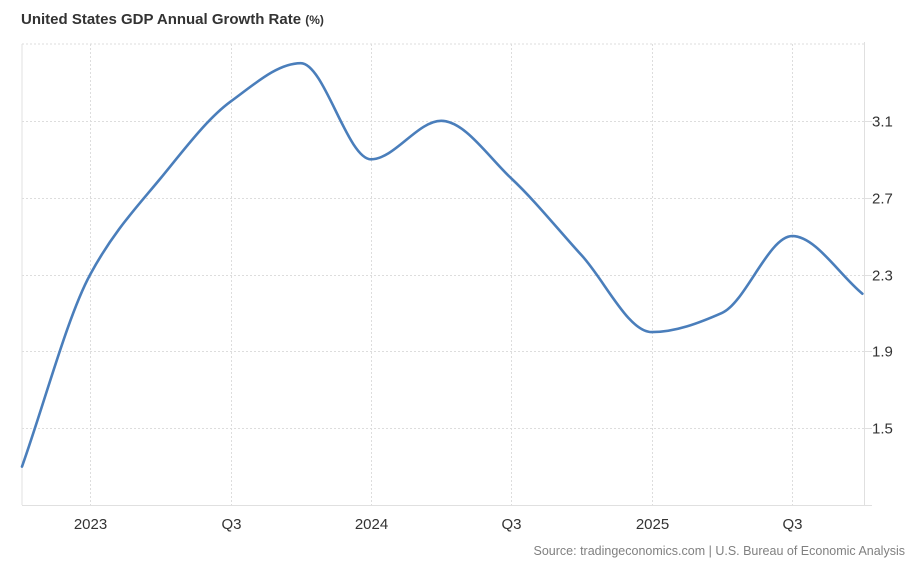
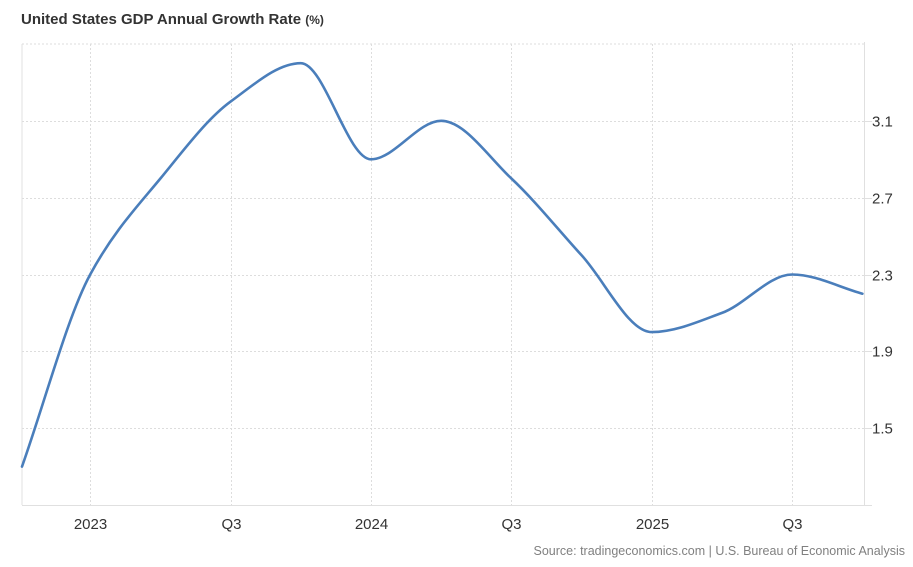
2025 Q3: 2.5 -> 2.3
